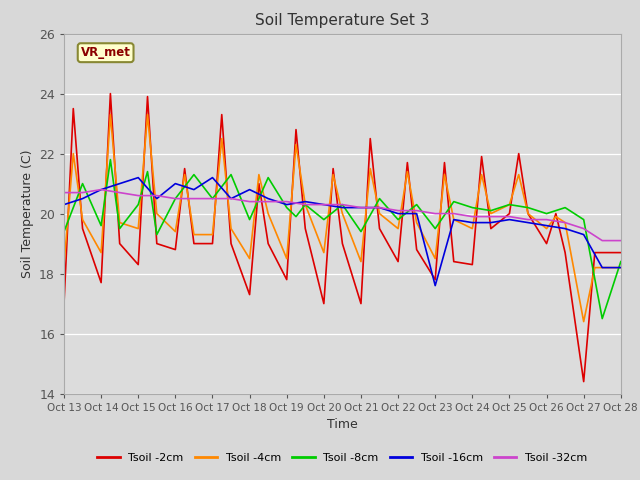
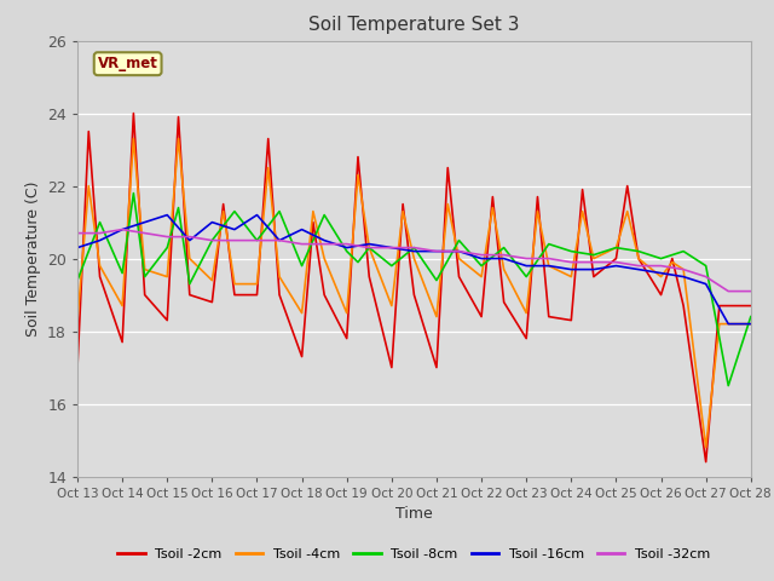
Tsoil -16cm/Oct 23: 17.6 -> 19.8
Tsoil -4cm/Oct 27: 16.4 -> 14.8
